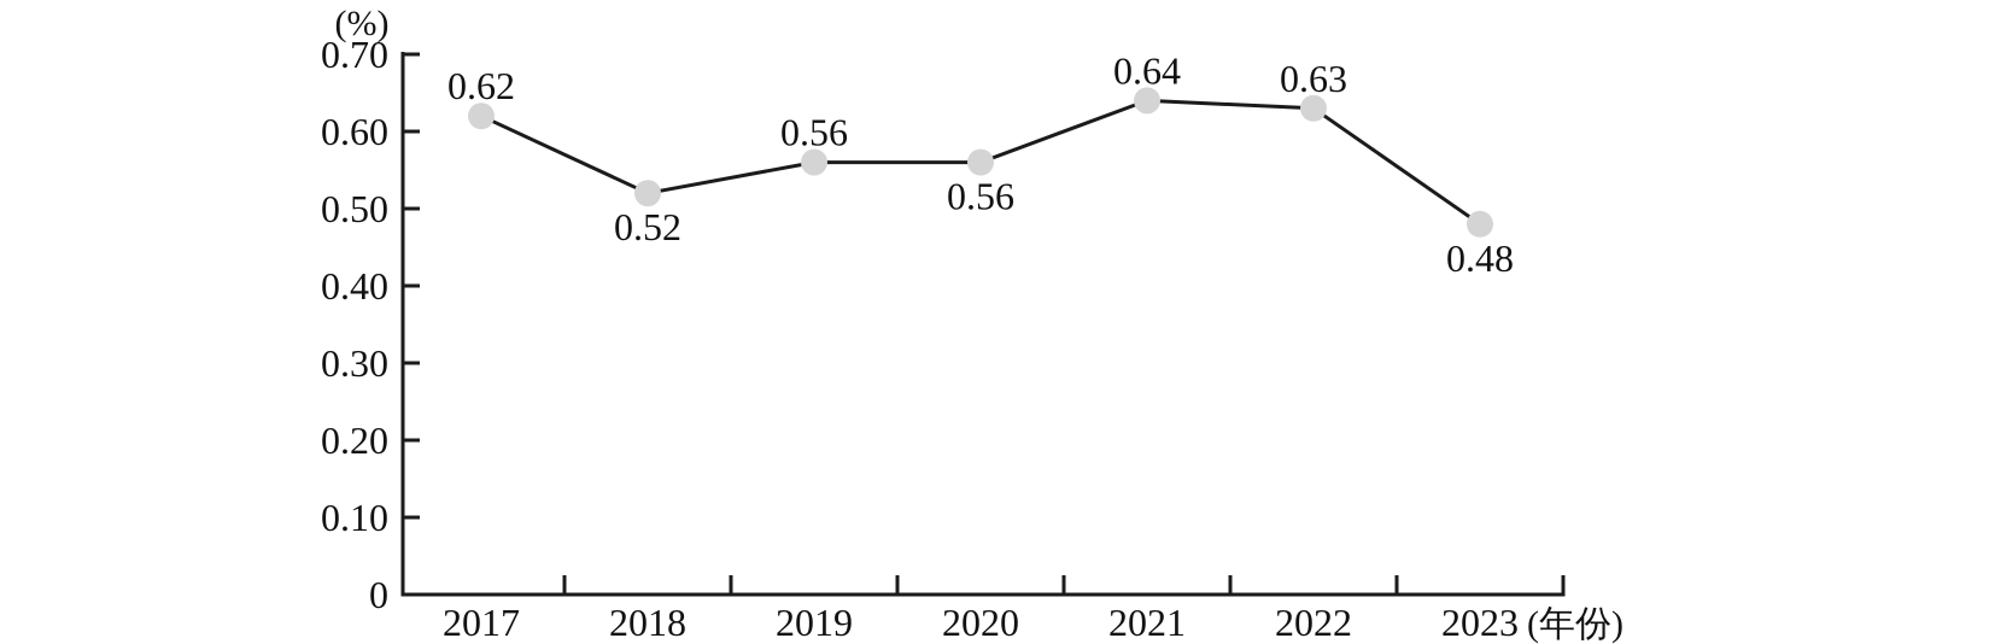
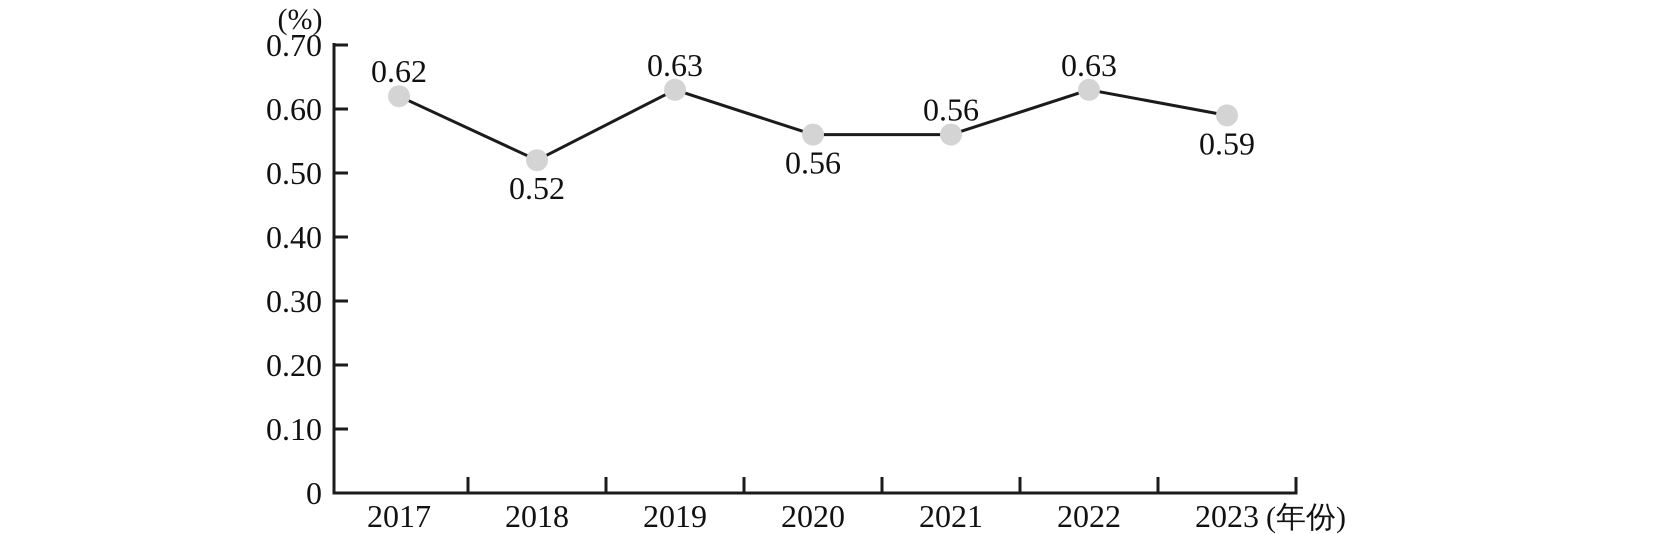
2019: 0.56 -> 0.63
2021: 0.64 -> 0.56
2023: 0.48 -> 0.59
